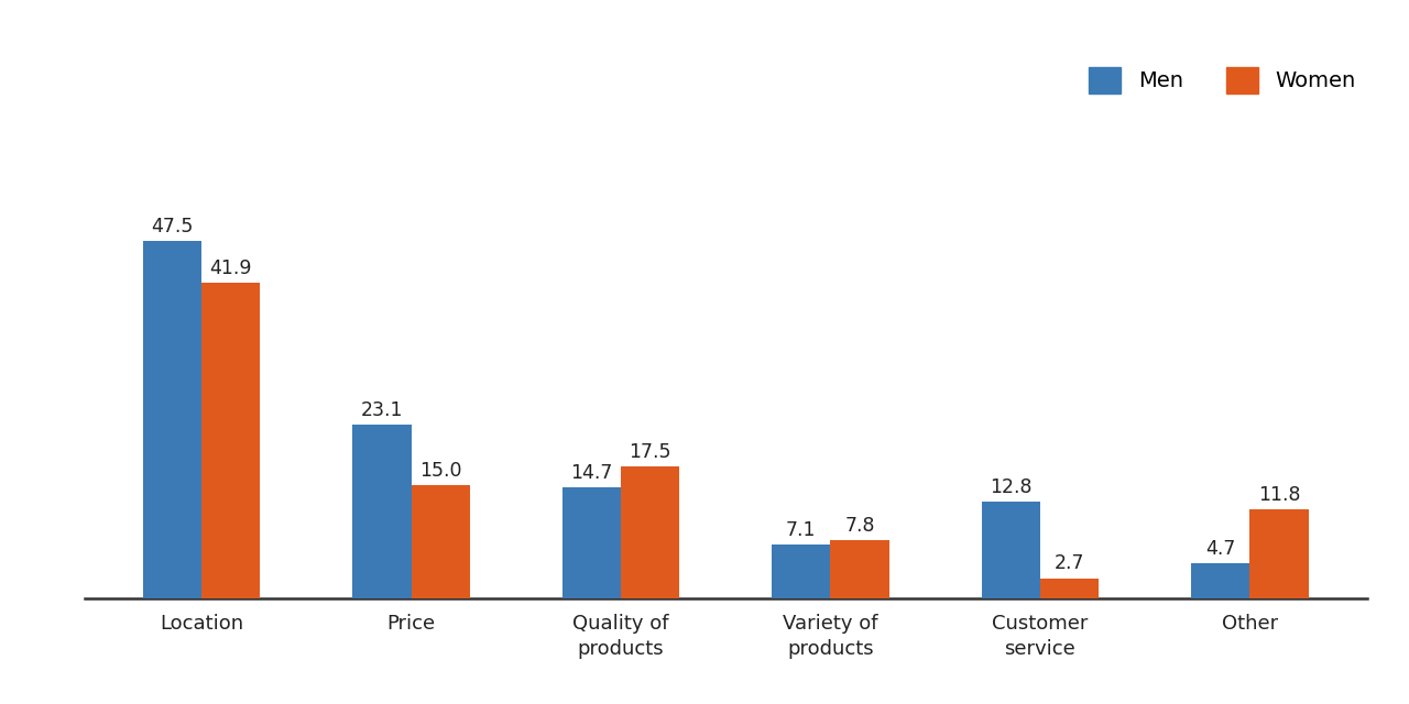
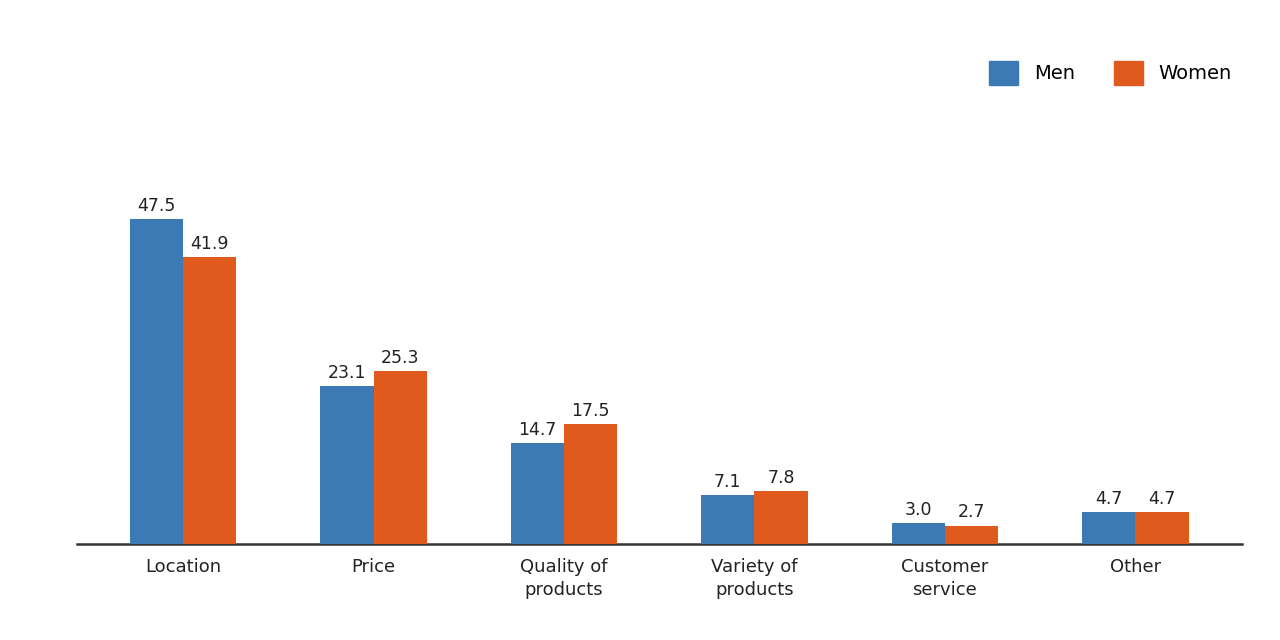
Women/Price: 15.0 -> 25.3
Men/Customer service: 12.8 -> 3.0
Women/Other: 11.8 -> 4.7
